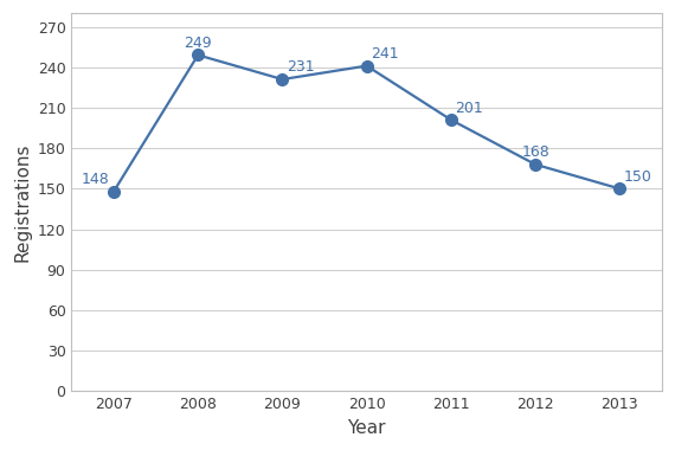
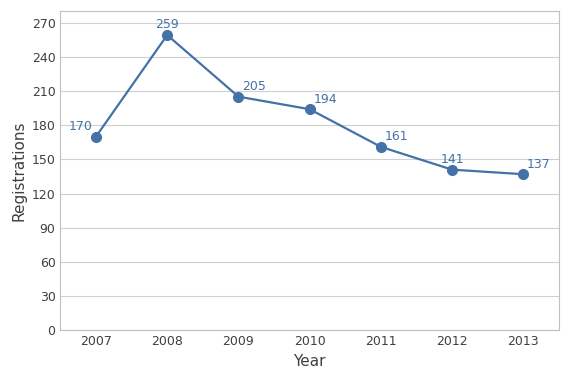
2007: 148 -> 170
2008: 249 -> 259
2009: 231 -> 205
2010: 241 -> 194
2011: 201 -> 161
2012: 168 -> 141
2013: 150 -> 137
